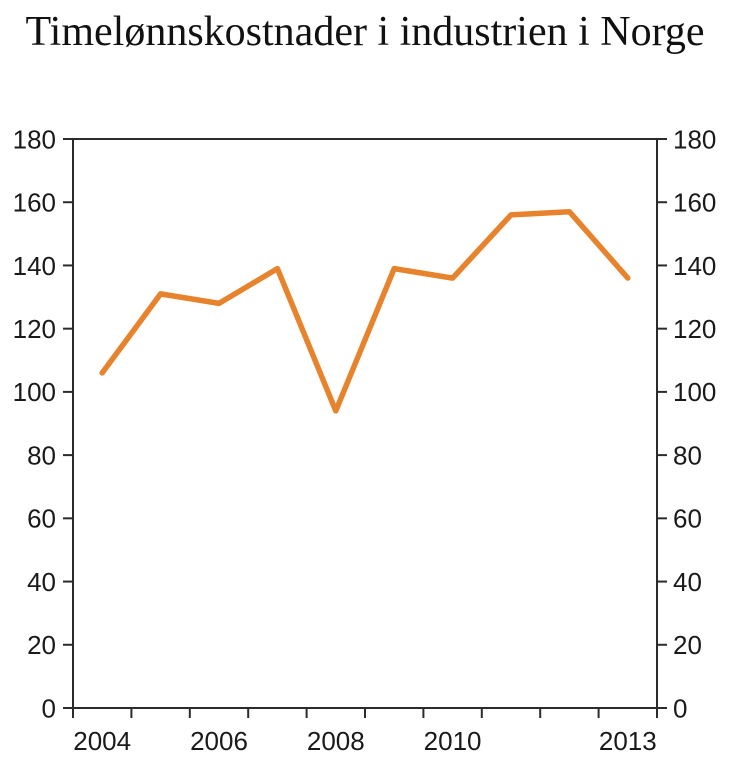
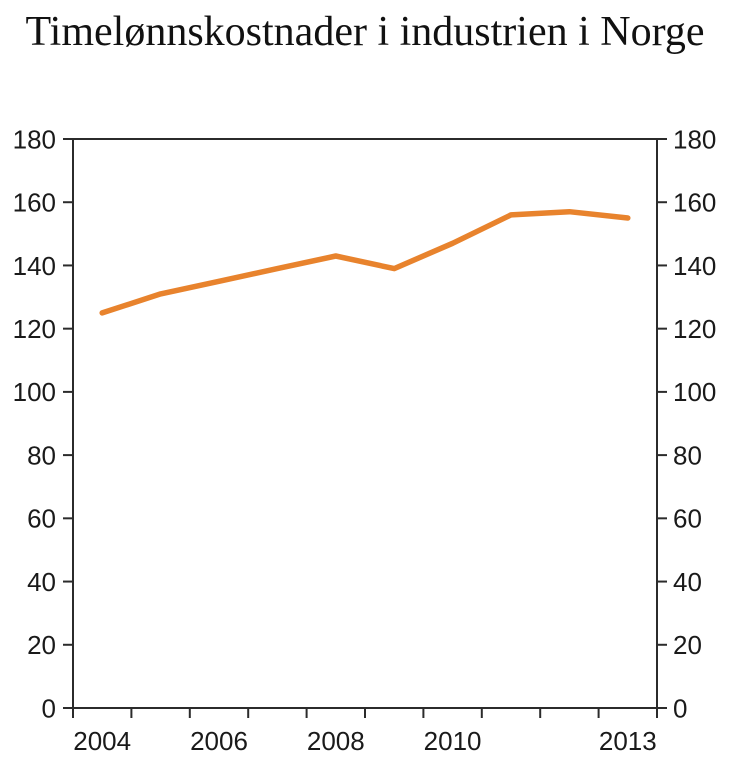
2004: 106 -> 125
2006: 128 -> 135
2008: 94 -> 143
2010: 136 -> 147
2013: 136 -> 155
